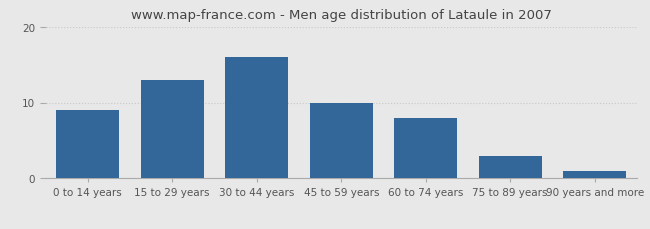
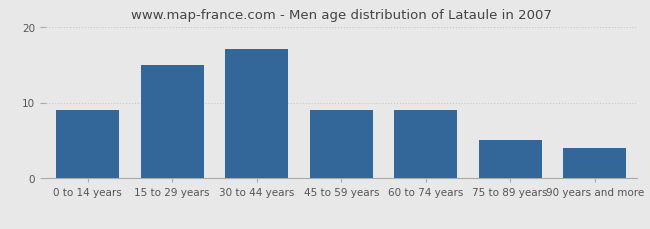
15 to 29 years: 13 -> 15
30 to 44 years: 16 -> 17
45 to 59 years: 10 -> 9
60 to 74 years: 8 -> 9
75 to 89 years: 3 -> 5
90 years and more: 1 -> 4
